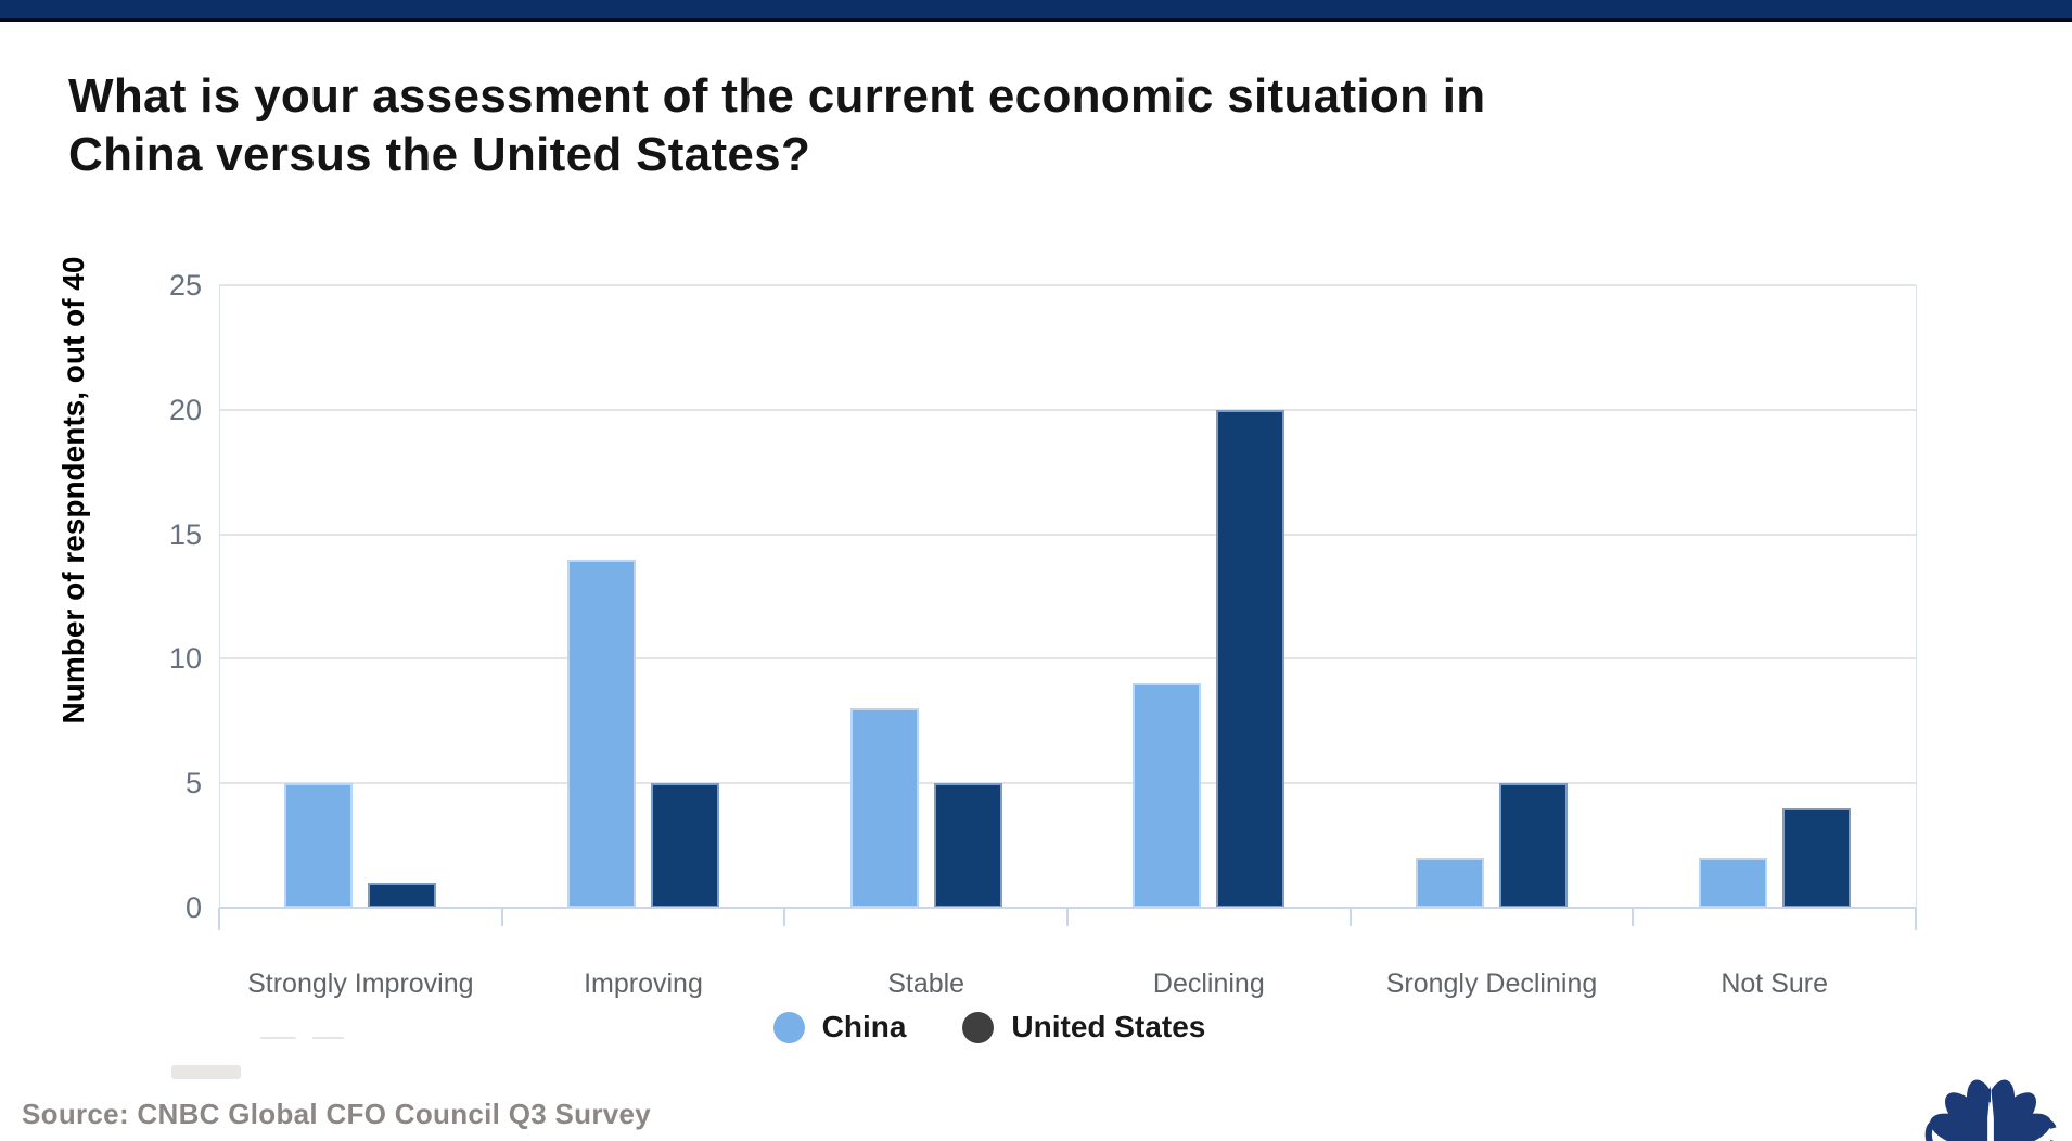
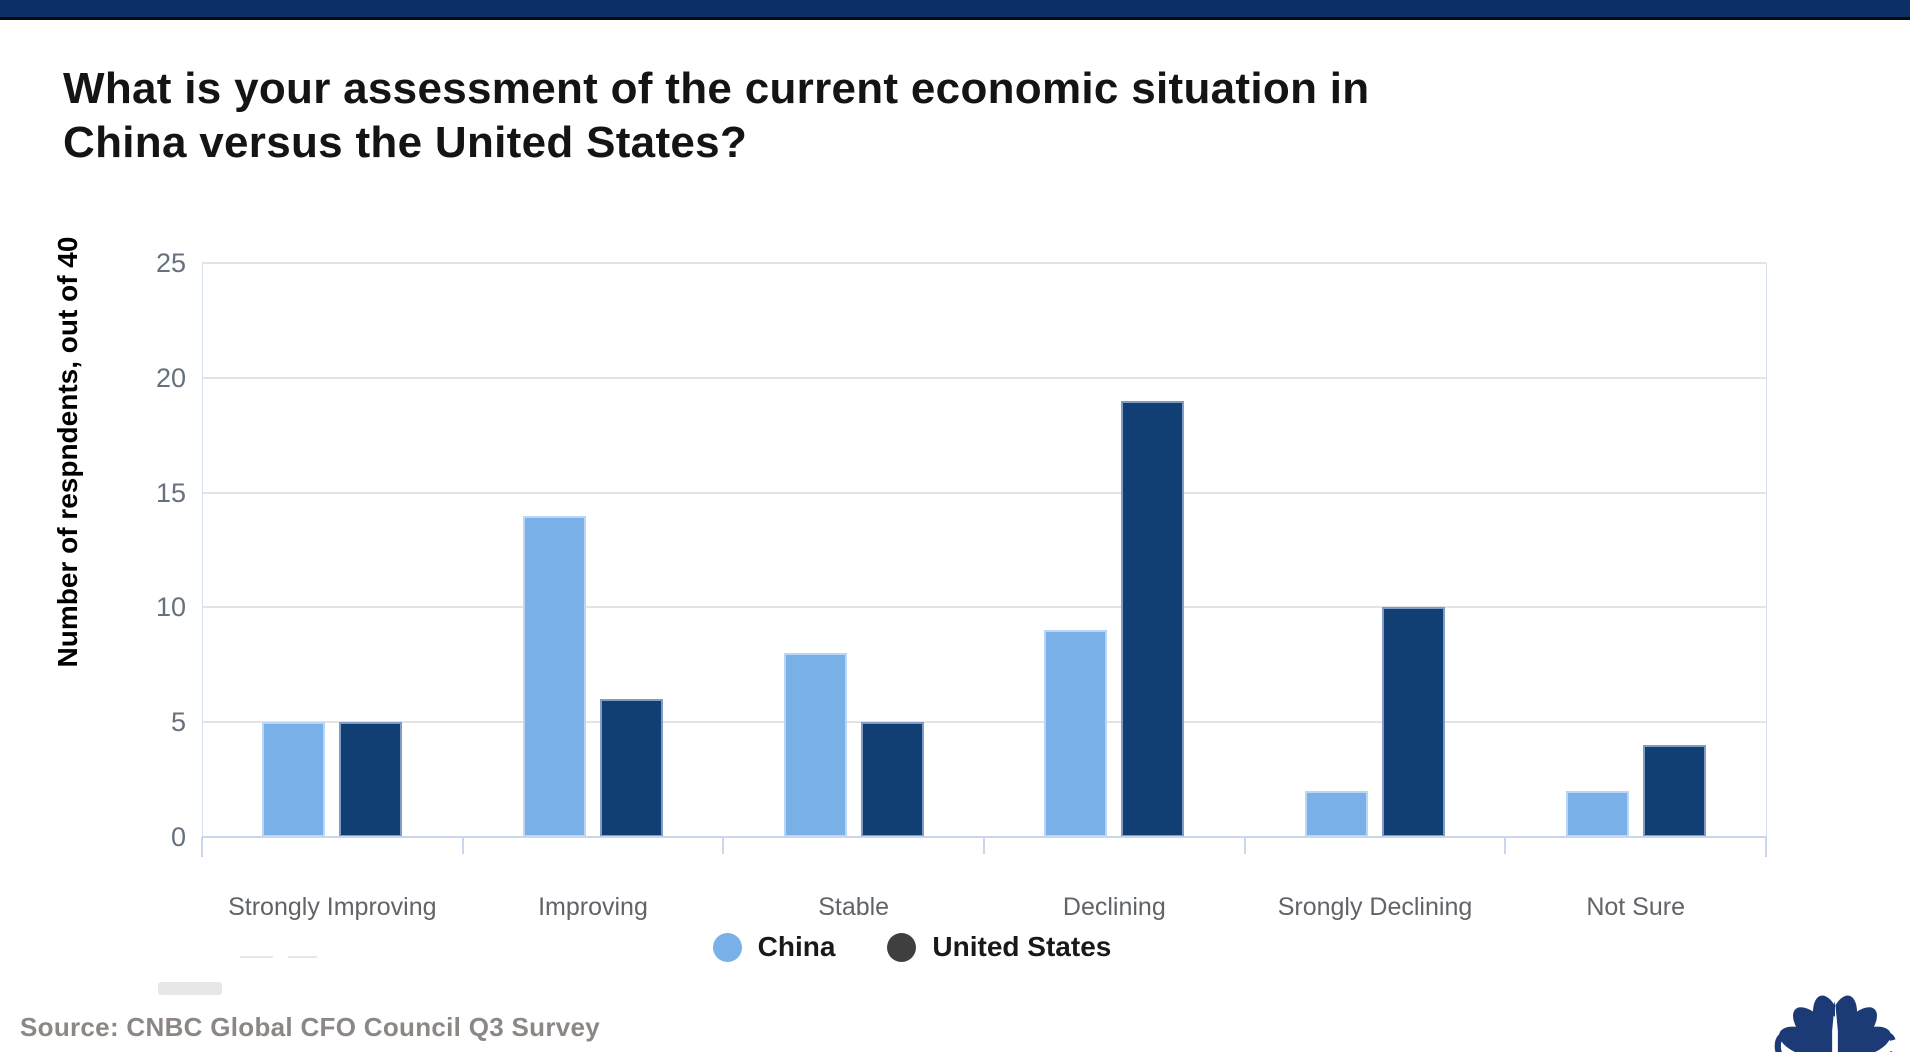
United States/Strongly Improving: 1 -> 5
United States/Improving: 5 -> 6
United States/Declining: 20 -> 19
United States/Srongly Declining: 5 -> 10
